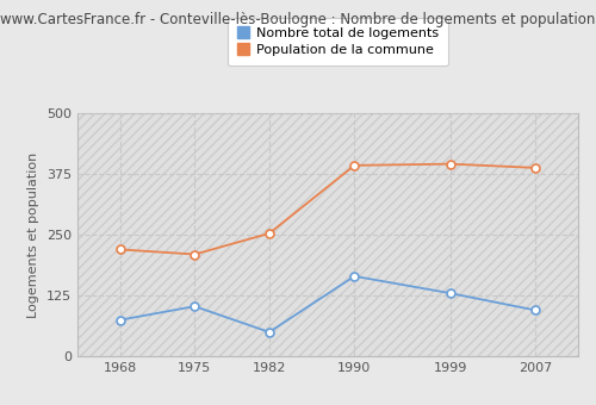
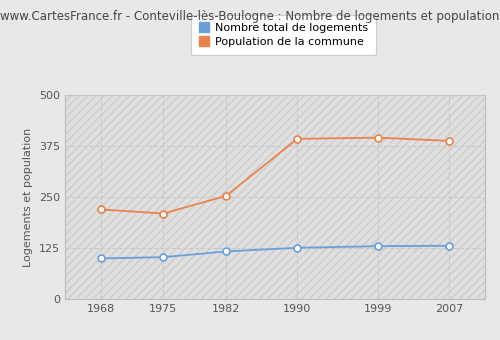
Nombre total de logements/1968: 75 -> 100
Nombre total de logements/1982: 50 -> 117
Nombre total de logements/1990: 165 -> 126
Nombre total de logements/2007: 95 -> 131
